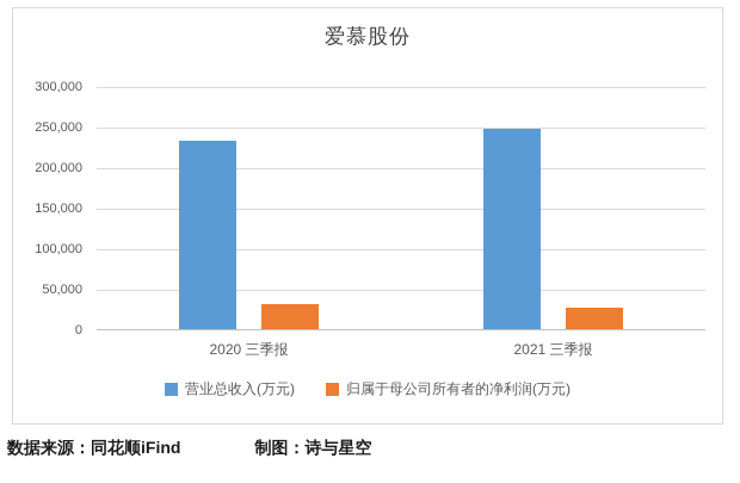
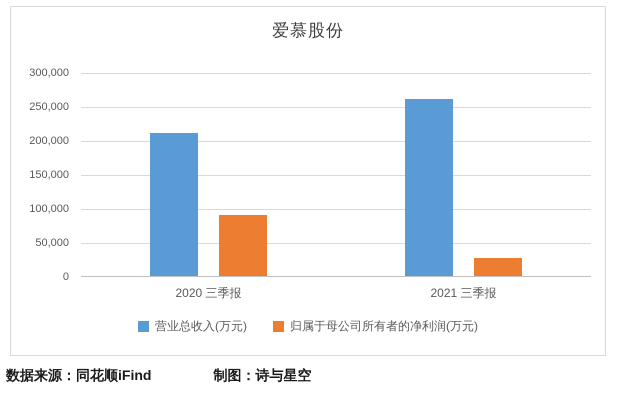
营业总收入(万元)/2020 三季报: 230000 -> 210000
归属于母公司所有者的净利润(万元)/2020 三季报: 30000 -> 90000
营业总收入(万元)/2021 三季报: 250000 -> 260000
